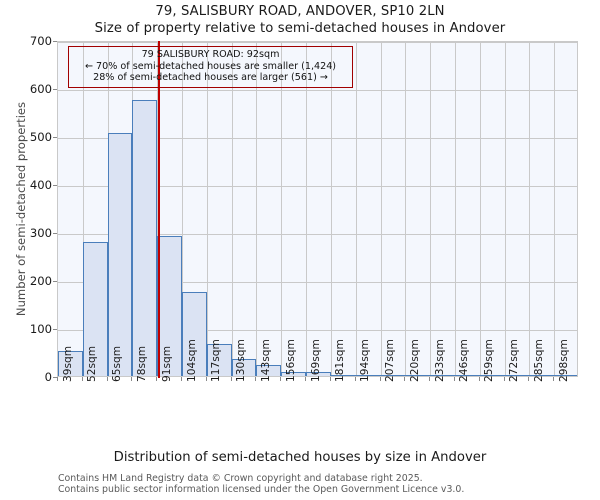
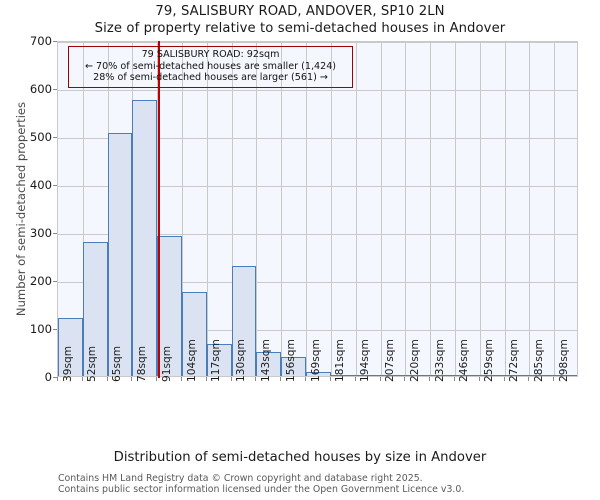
39sqm: 50 -> 120
130sqm: 40 -> 230
143sqm: 20 -> 50
156sqm: 10 -> 40
